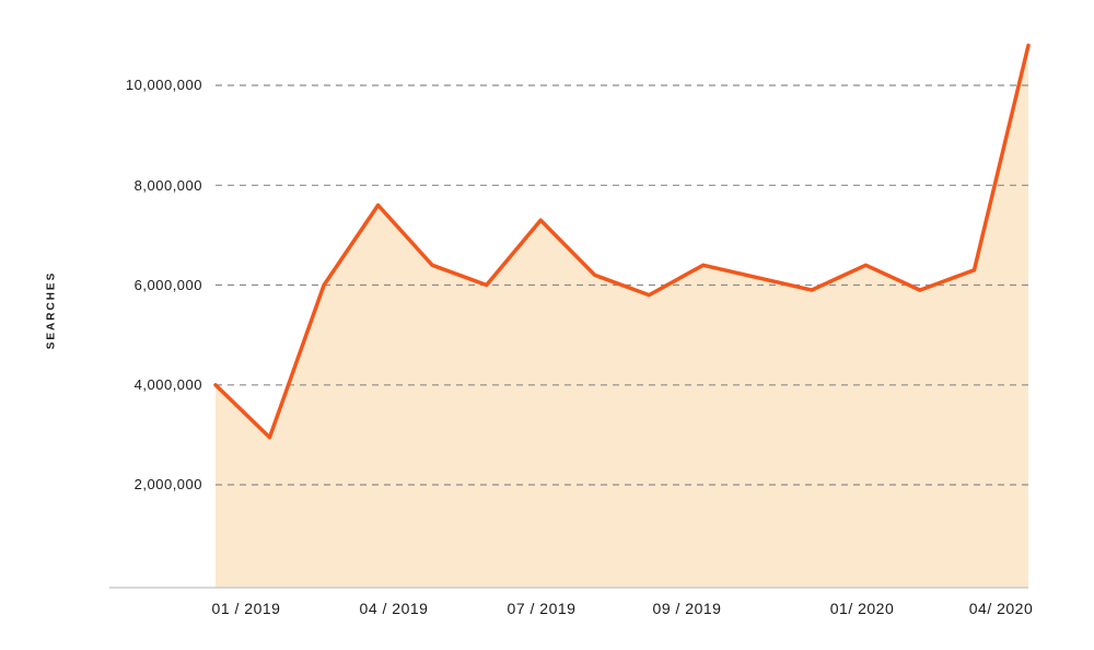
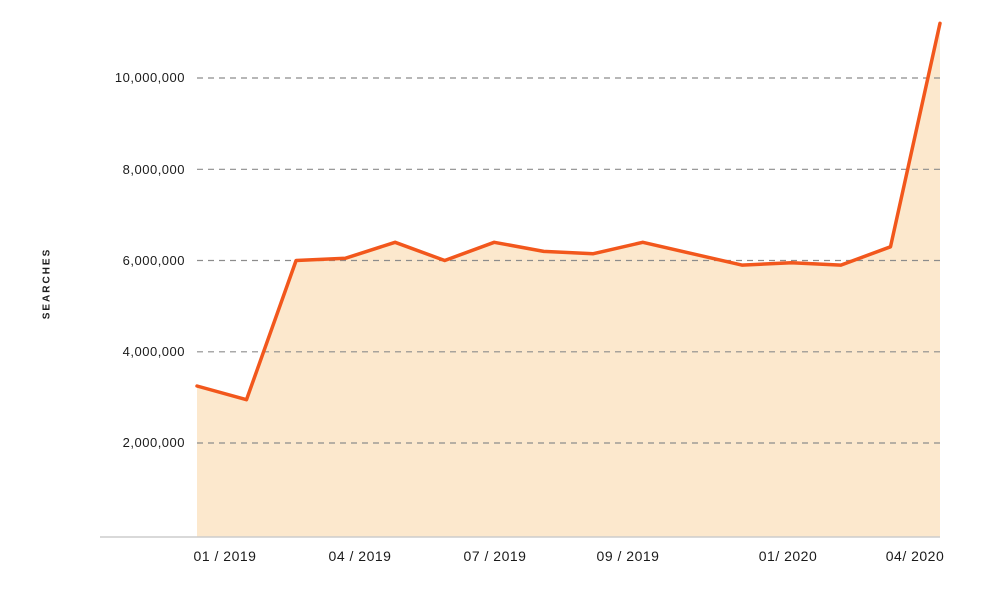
01/2019: 4000000 -> 3200000
04/2019: 7600000 -> 6000000
07/2019: 7300000 -> 6400000
09/2019: 5800000 -> 6200000
01/2020: 6400000 -> 6000000
04/2020: 10800000 -> 11200000
